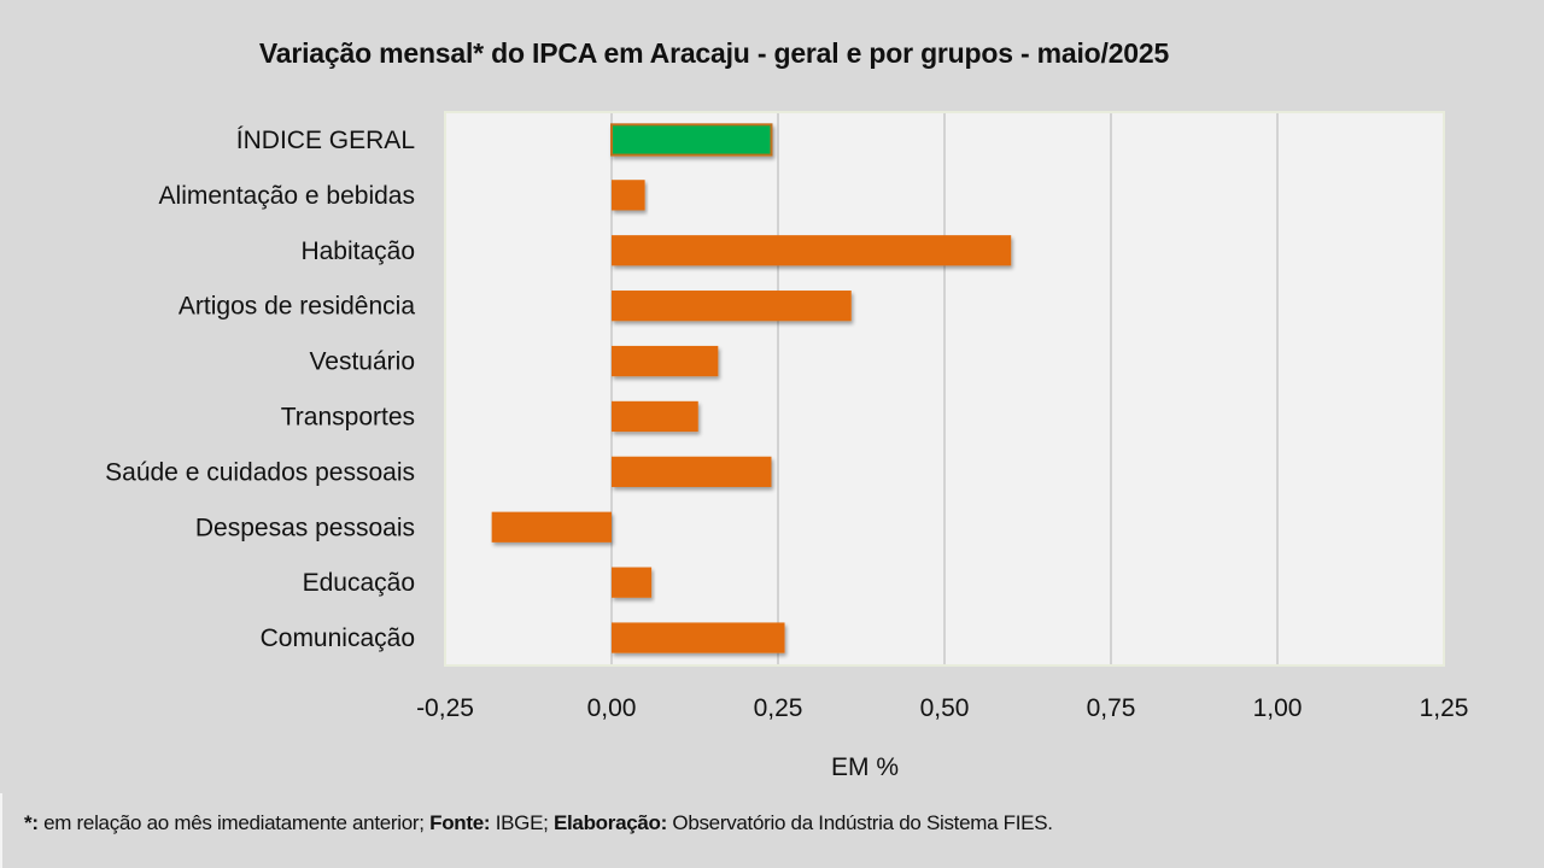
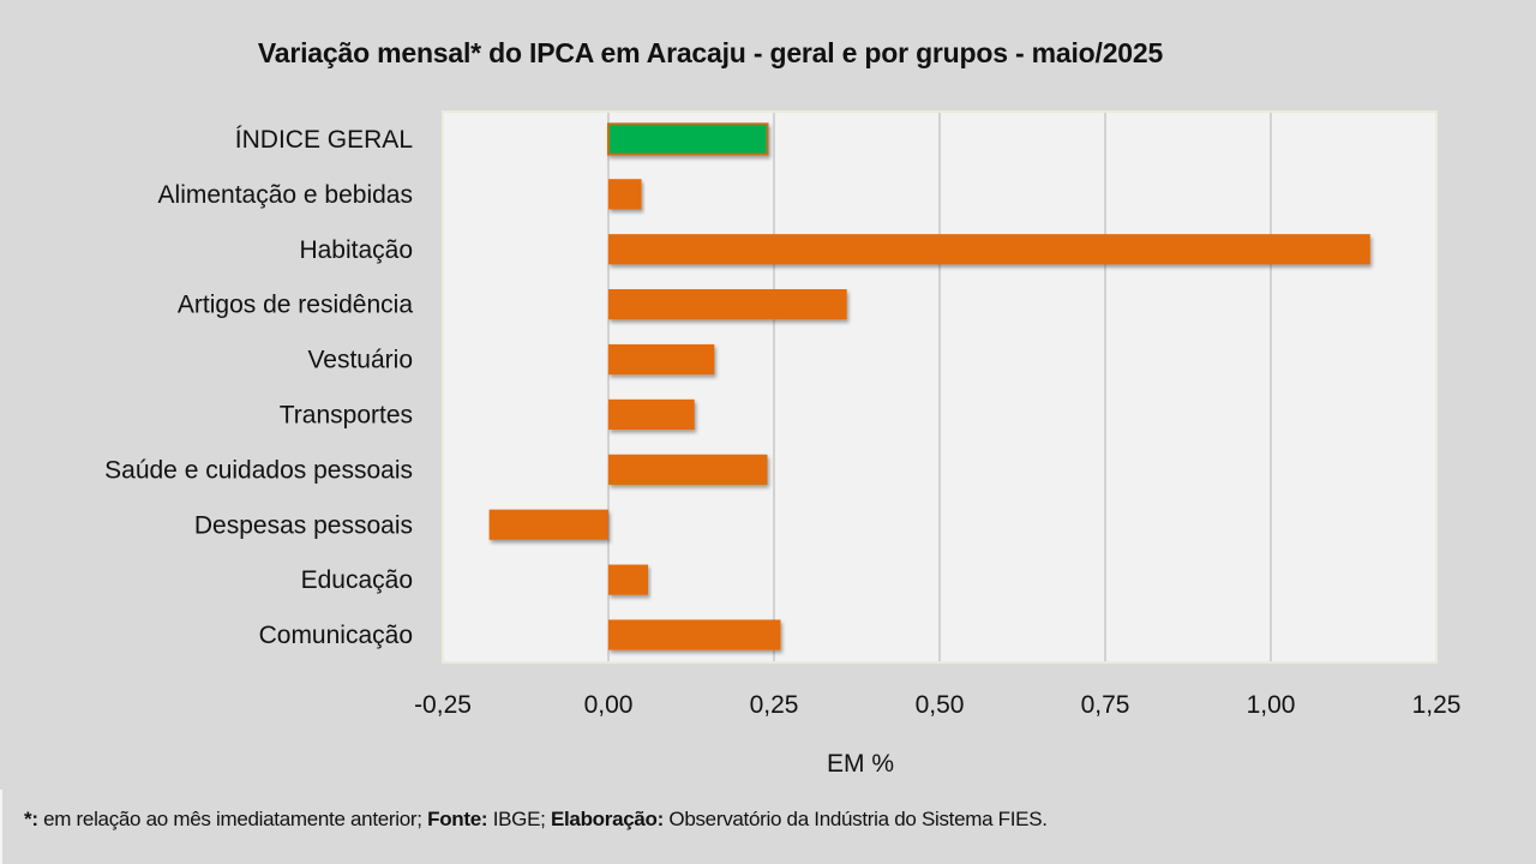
Habitação: 0,60 -> 1,15
